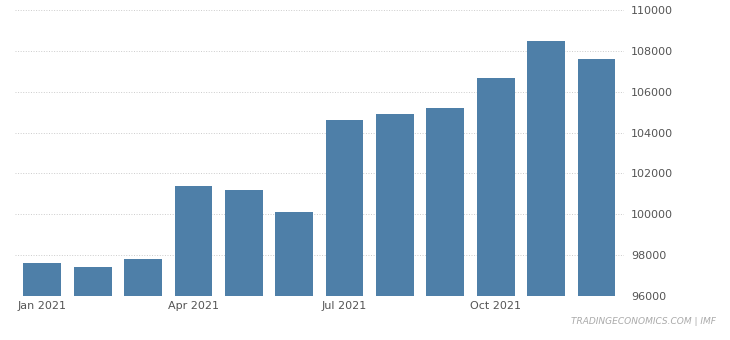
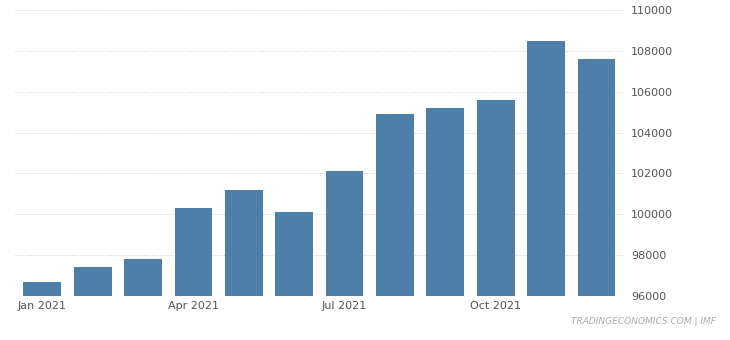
Jan 2021: 97600 -> 96700
Apr 2021: 101400 -> 100300
Jul 2021: 104600 -> 102100
Oct 2021: 106700 -> 105600
